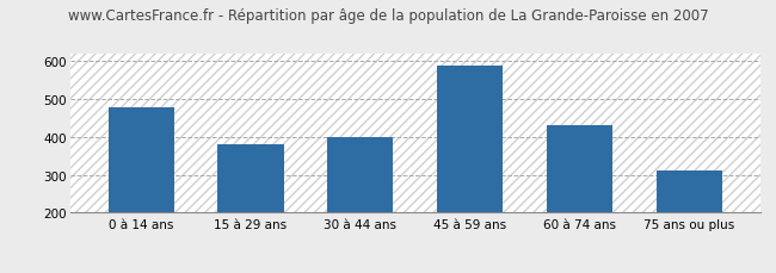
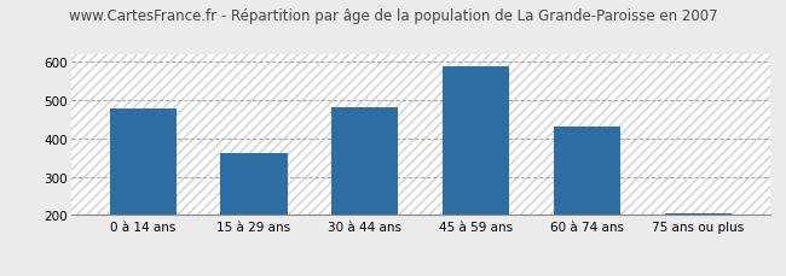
15 à 29 ans: 380 -> 362
30 à 44 ans: 400 -> 480
75 ans ou plus: 310 -> 203
